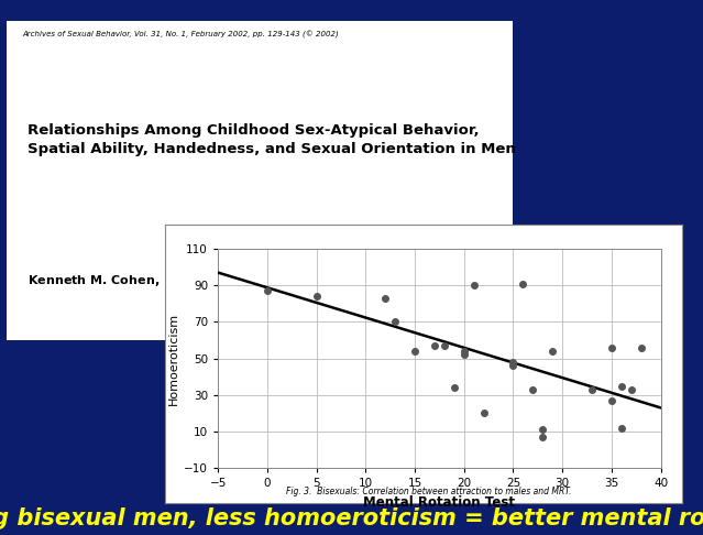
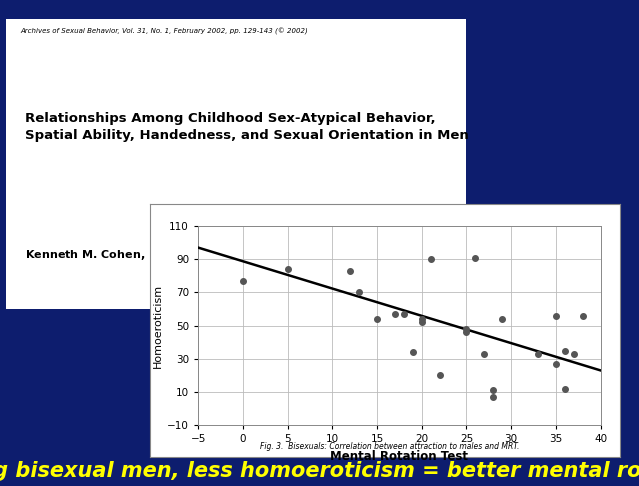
0: 87 -> 77
